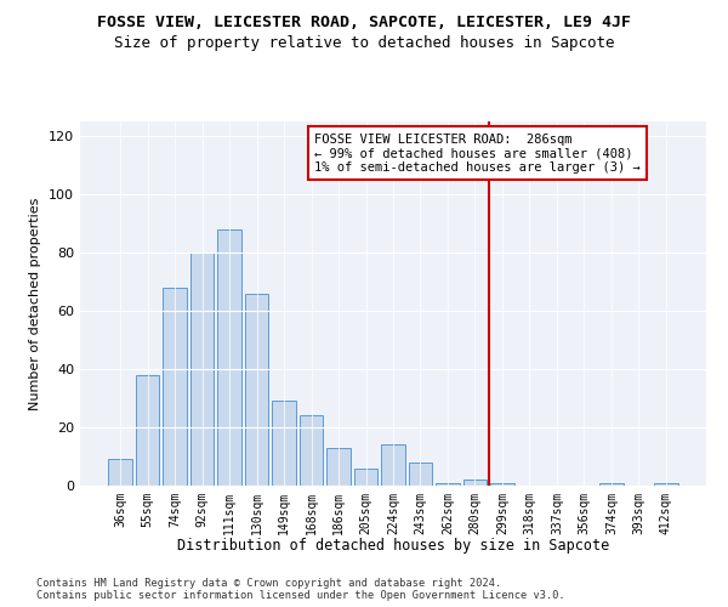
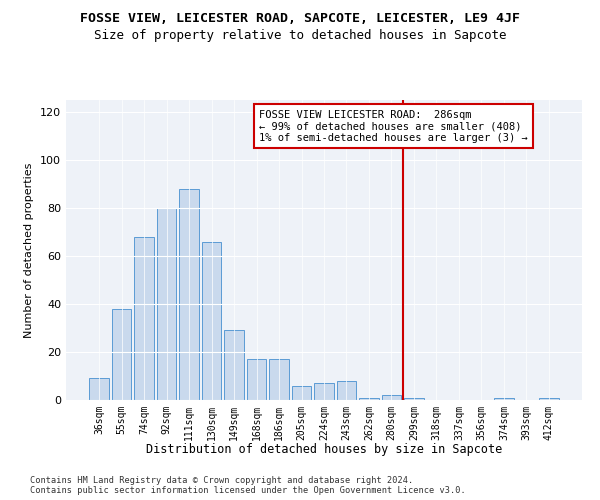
168sqm: 24 -> 17
186sqm: 13 -> 17
224sqm: 14 -> 7
